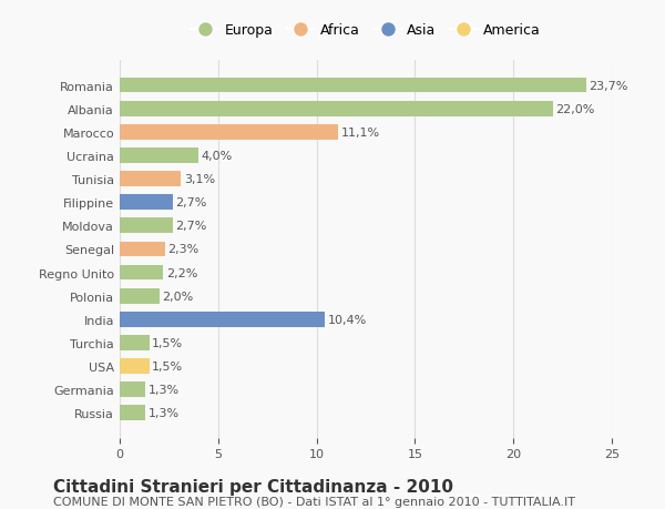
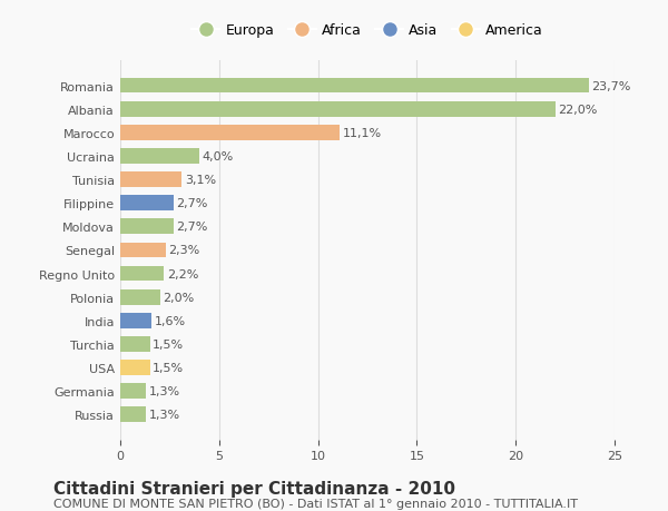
India: 10,4% -> 1,6%
